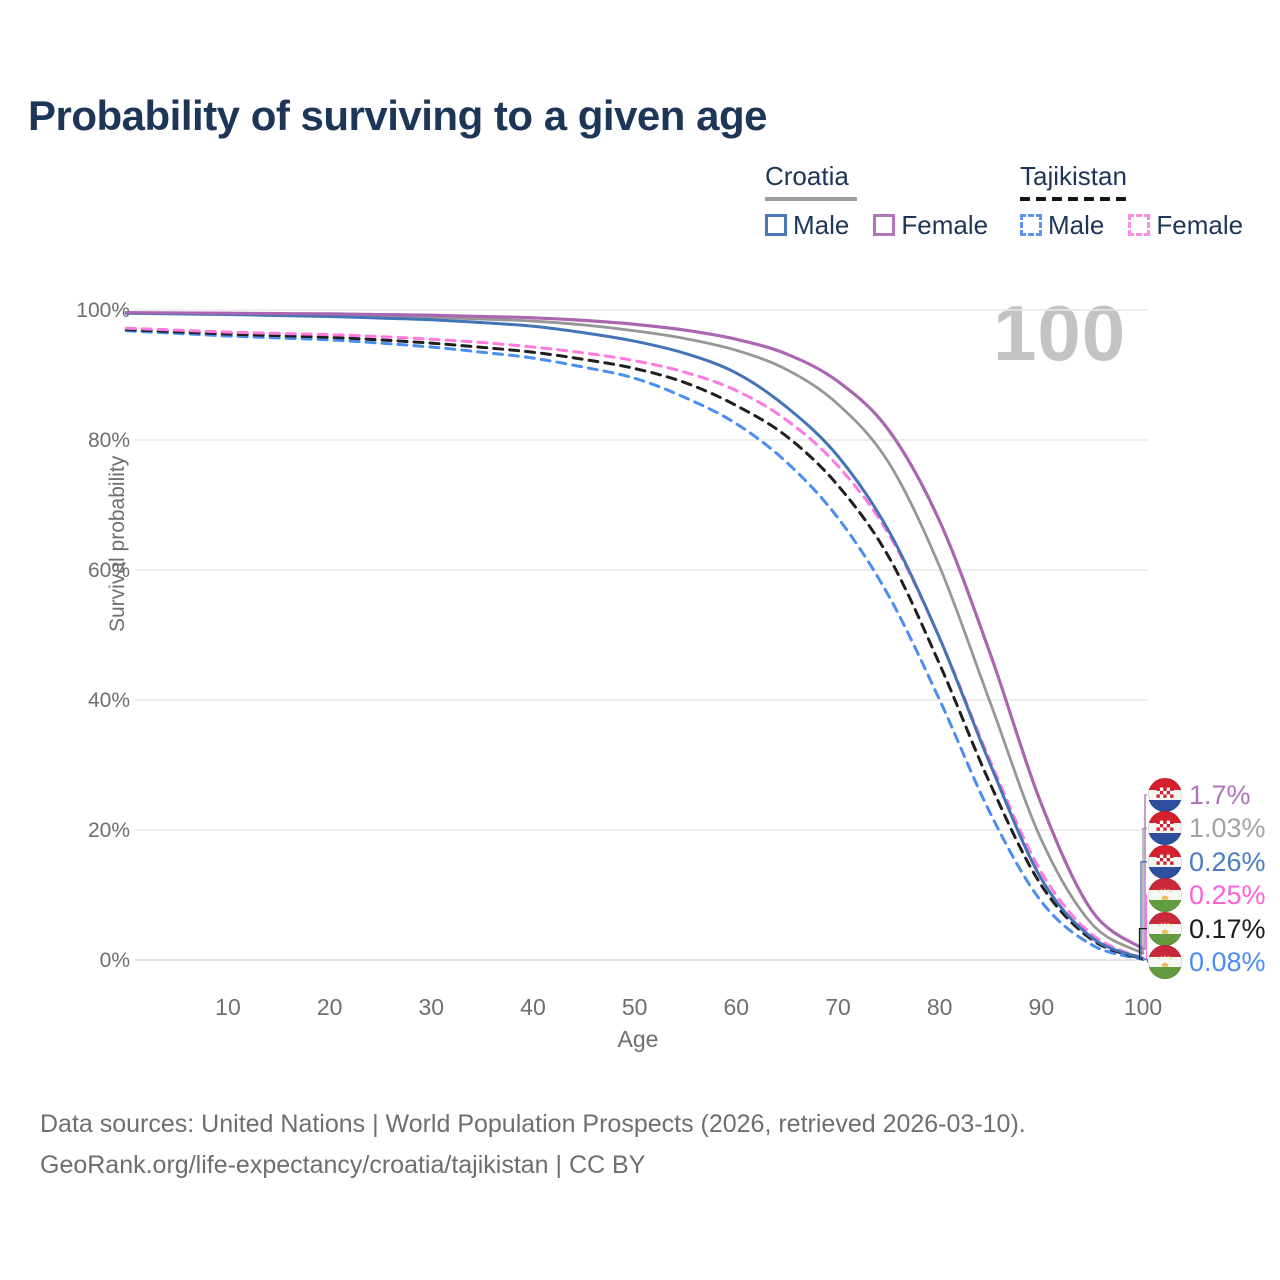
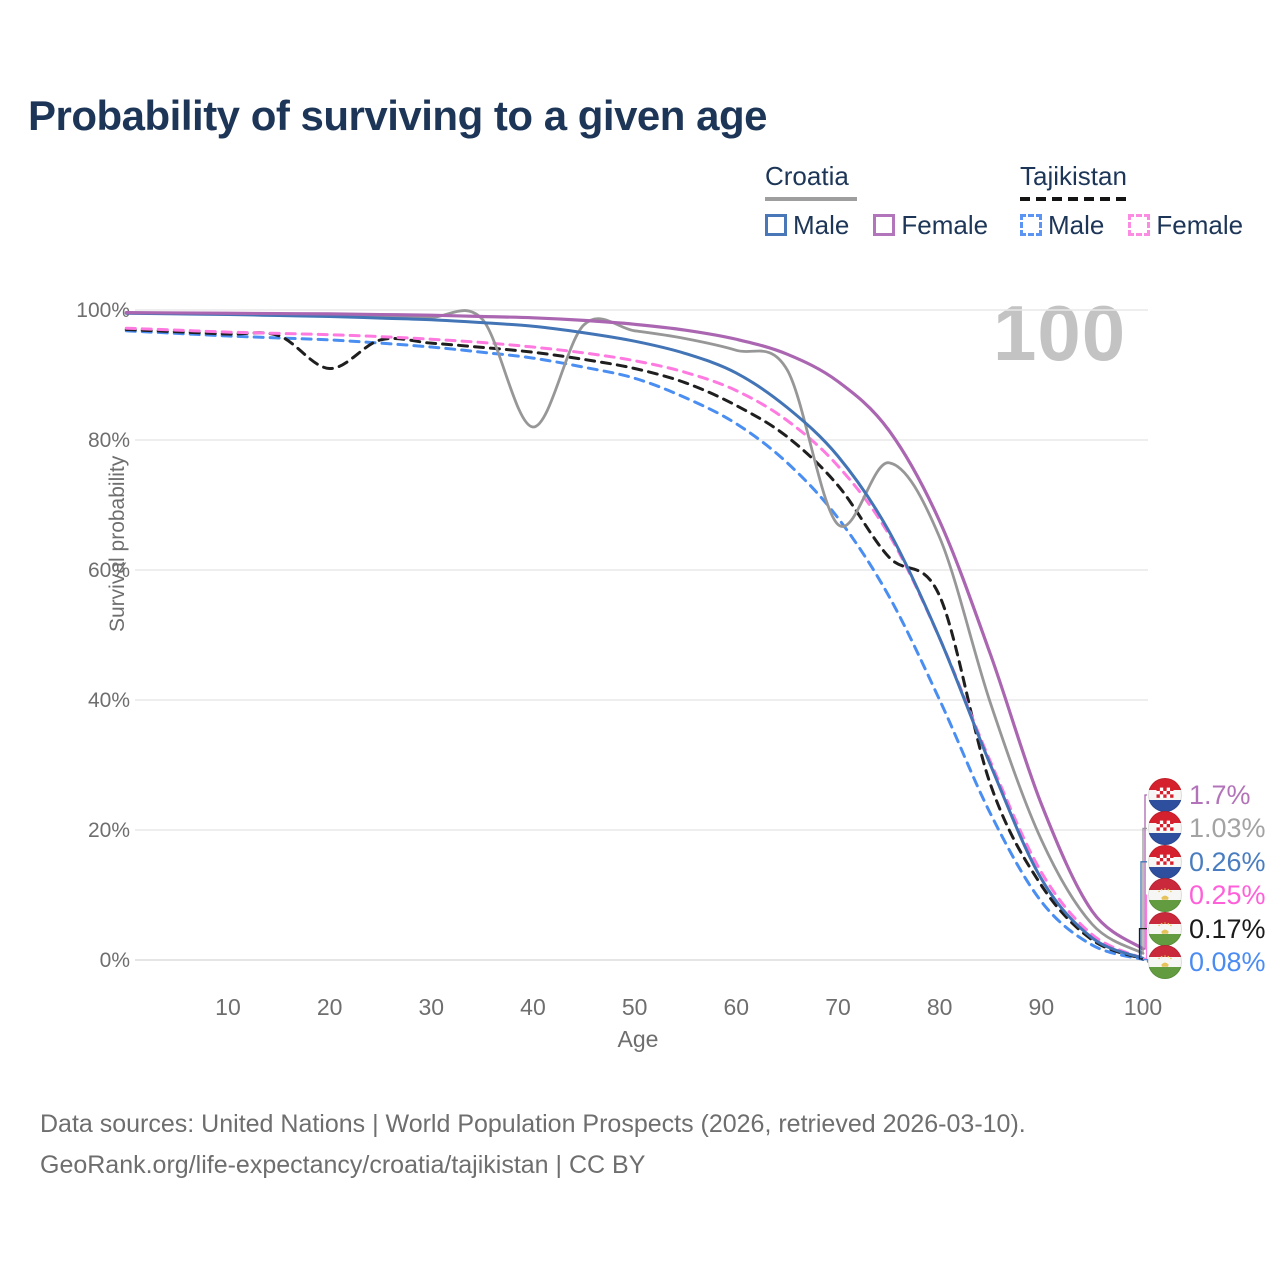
Tajikistan/20: 96% -> 91%
Croatia/40: 98% -> 82%
Croatia/70: 86% -> 67%
Croatia/80: 60% -> 65%
Tajikistan/80: 46% -> 56%
